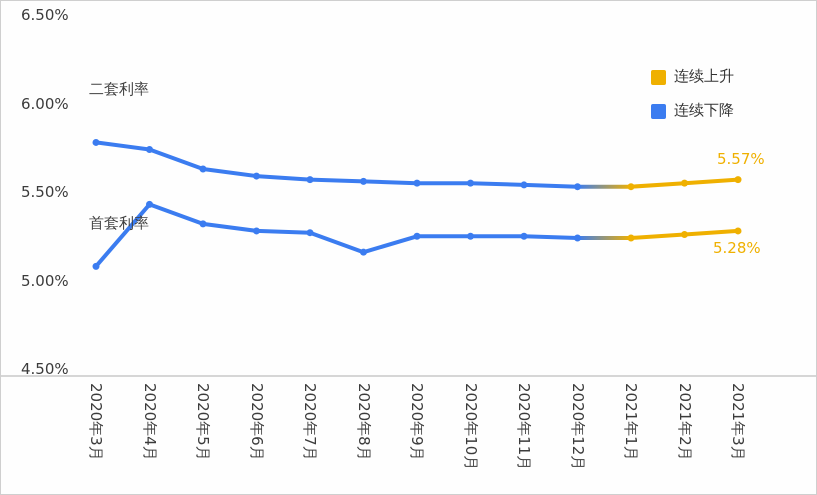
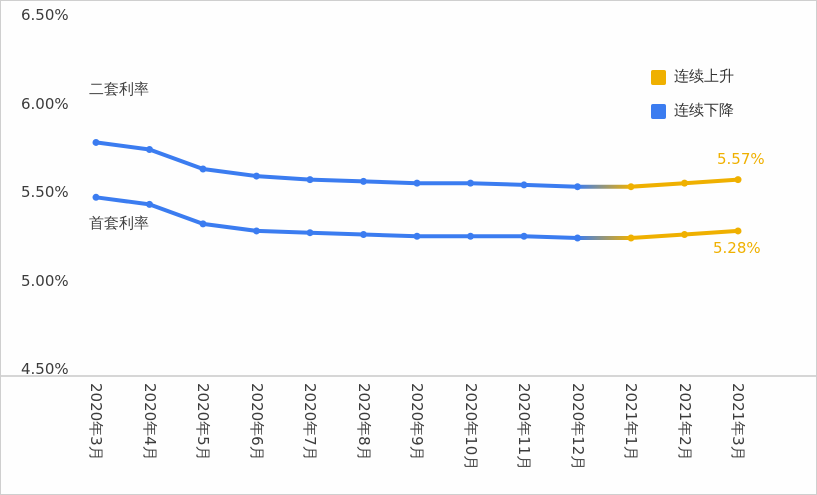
首套利率/2020年3月: 5.08% -> 5.47%
首套利率/2020年8月: 5.16% -> 5.26%
